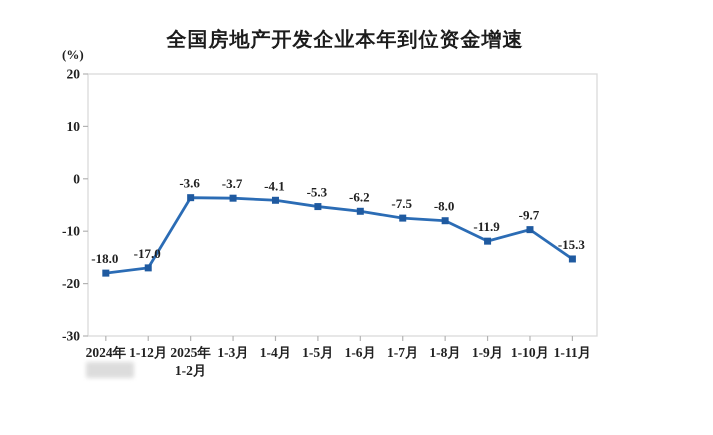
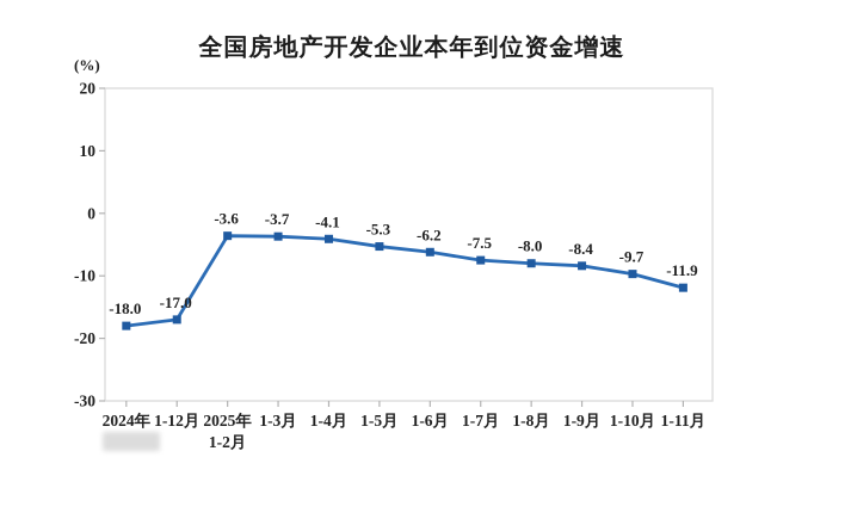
1-9月: -11.9 -> -8.4
1-11月: -15.3 -> -11.9
